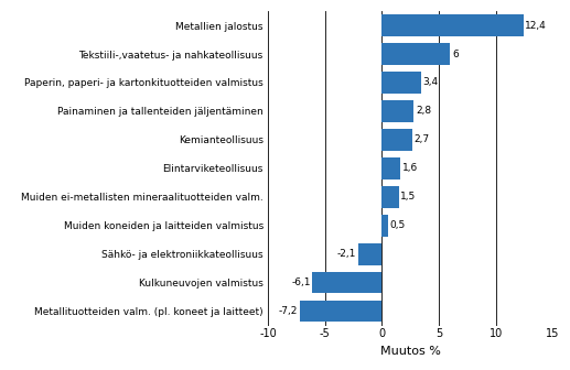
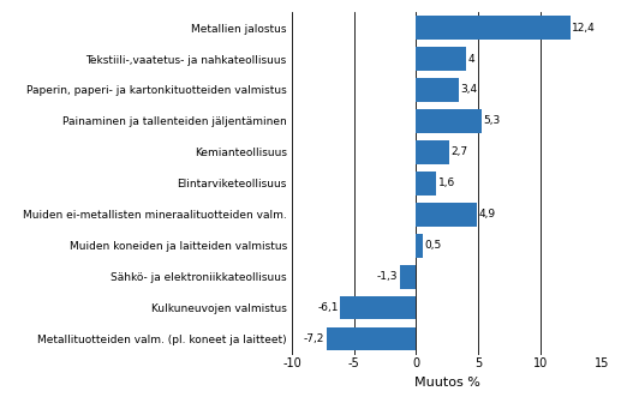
Tekstiili-,vaatetus- ja nahkateollisuus: 6 -> 4
Painaminen ja tallenteiden jäljentäminen: 2,8 -> 5,3
Muiden ei-metallisten mineraalituotteiden valm.: 1,5 -> 4,9
Sähkö- ja elektroniikkateollisuus: -2,1 -> -1,3
